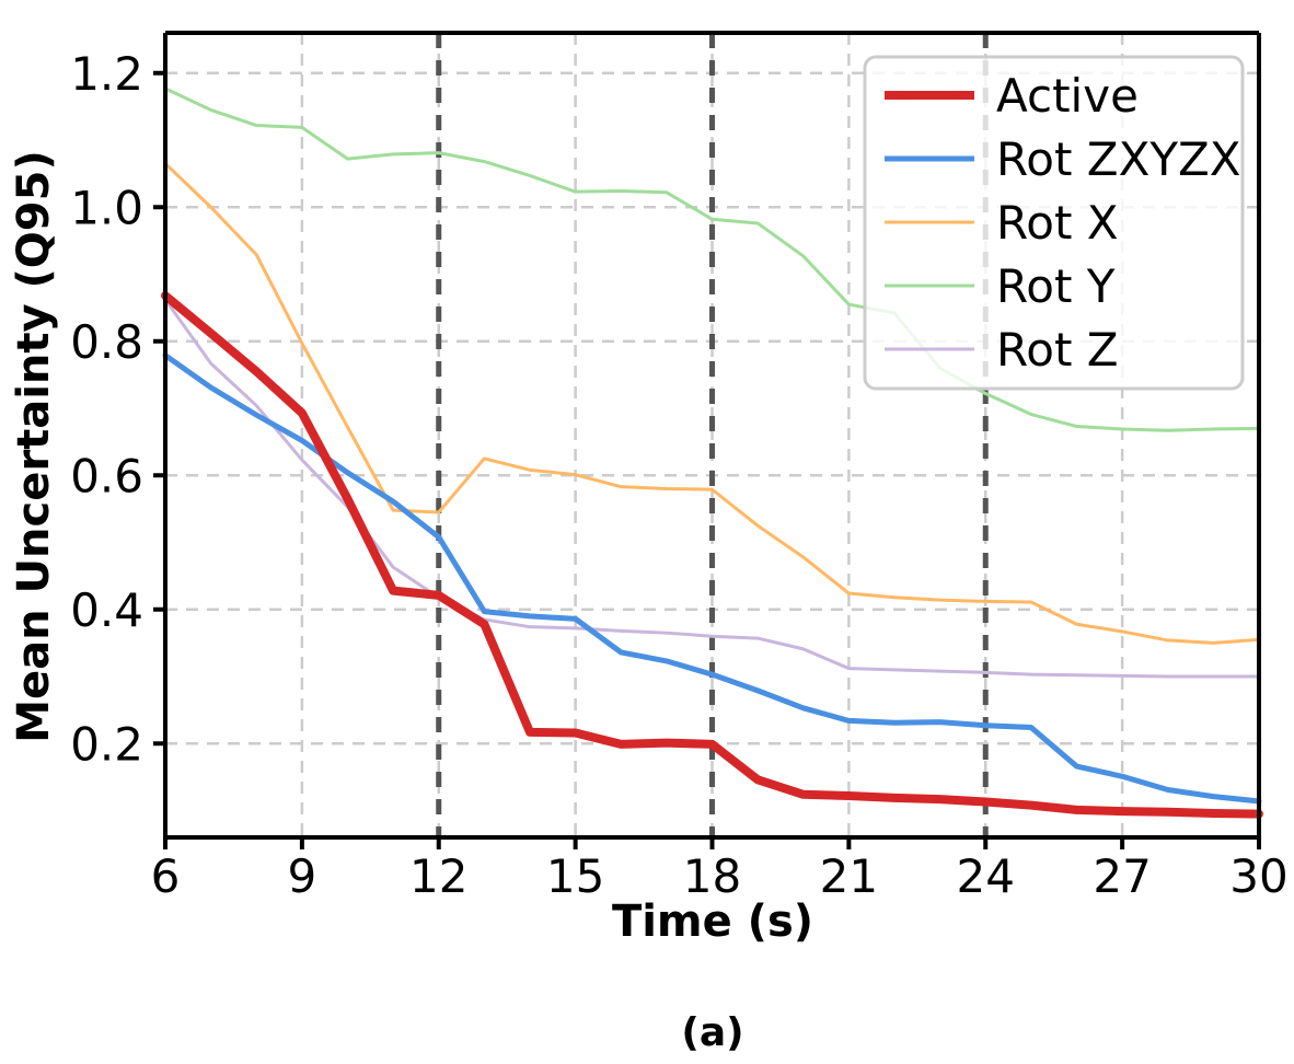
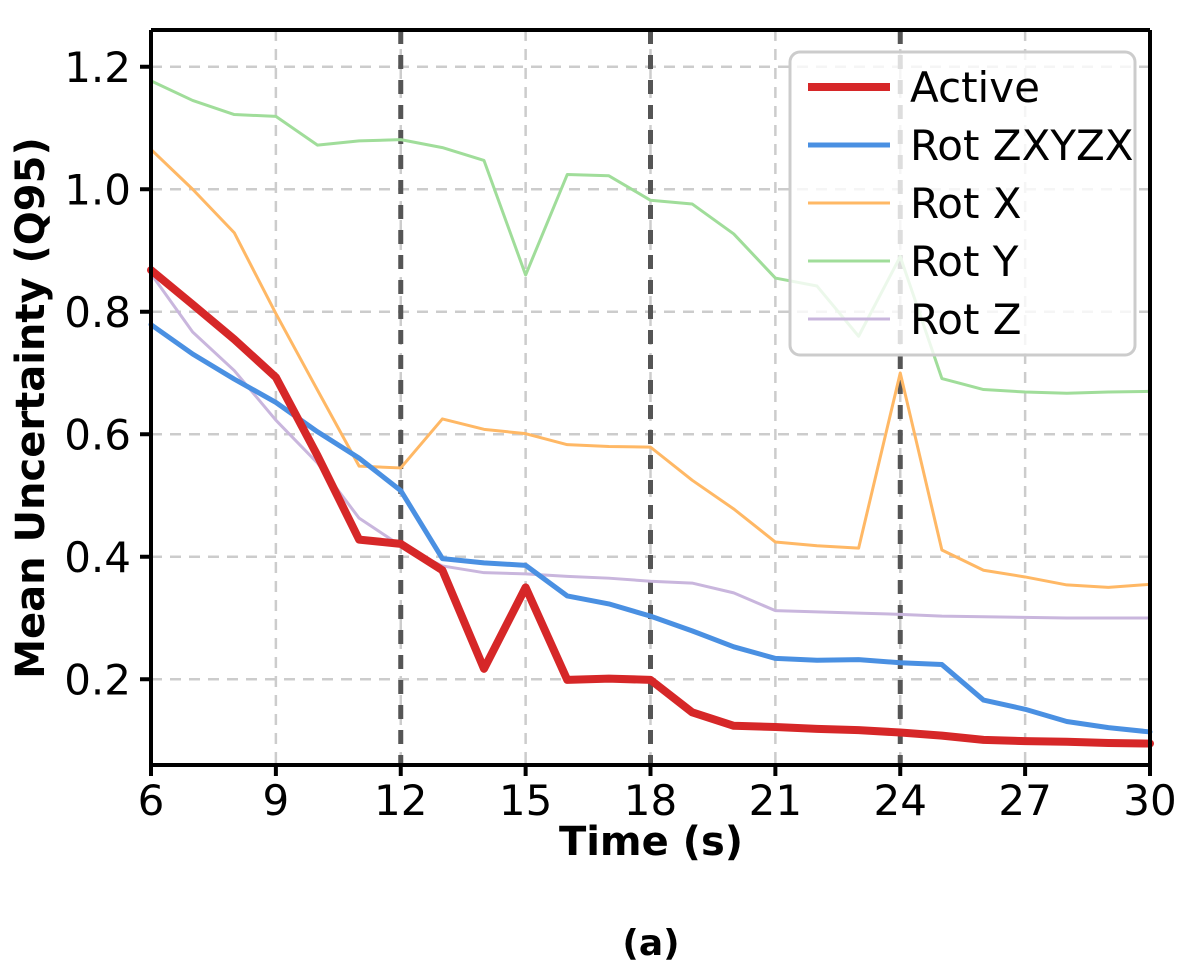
Active/15: 0.22 -> 0.35
Rot Y/15: 1.02 -> 0.86
Rot X/24: 0.41 -> 0.70
Rot Y/24: 0.72 -> 0.89
